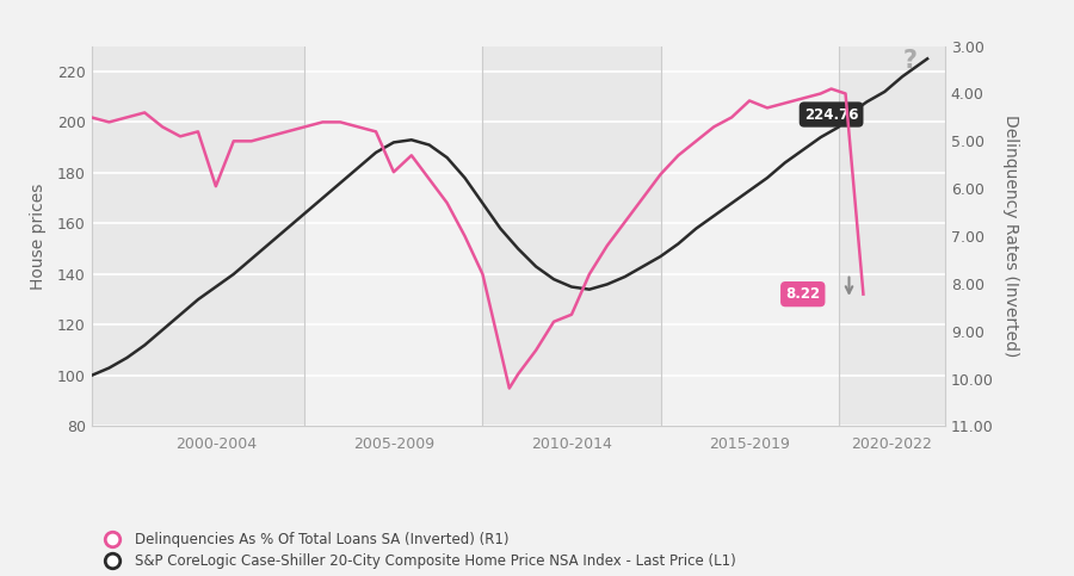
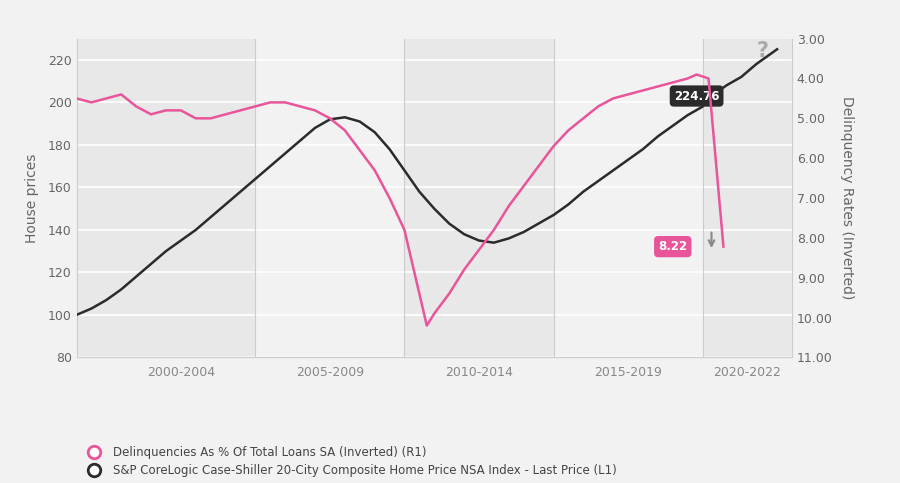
Delinquencies As % Of Total Loans SA (Inverted) (R1)/2000-2004: 5.95 -> 4.80
Delinquencies As % Of Total Loans SA (Inverted) (R1)/2005-2009: 5.65 -> 5.00
Delinquencies As % Of Total Loans SA (Inverted) (R1)/2010-2014: 8.65 -> 8.30
Delinquencies As % Of Total Loans SA (Inverted) (R1)/2015-2019: 4.15 -> 4.40
